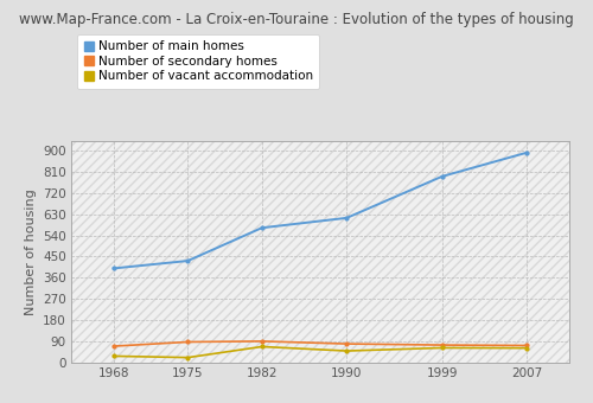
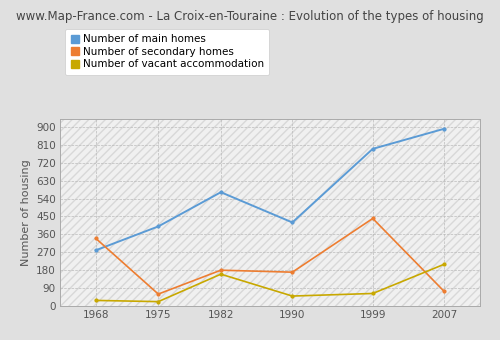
Number of main homes/1968: 400 -> 280
Number of secondary homes/1968: 70 -> 340
Number of main homes/1975: 430 -> 400
Number of secondary homes/1975: 90 -> 60
Number of secondary homes/1982: 90 -> 180
Number of vacant accommodation/1982: 70 -> 160
Number of main homes/1990: 610 -> 420
Number of secondary homes/1990: 80 -> 170
Number of secondary homes/1999: 80 -> 440
Number of vacant accommodation/2007: 60 -> 210
